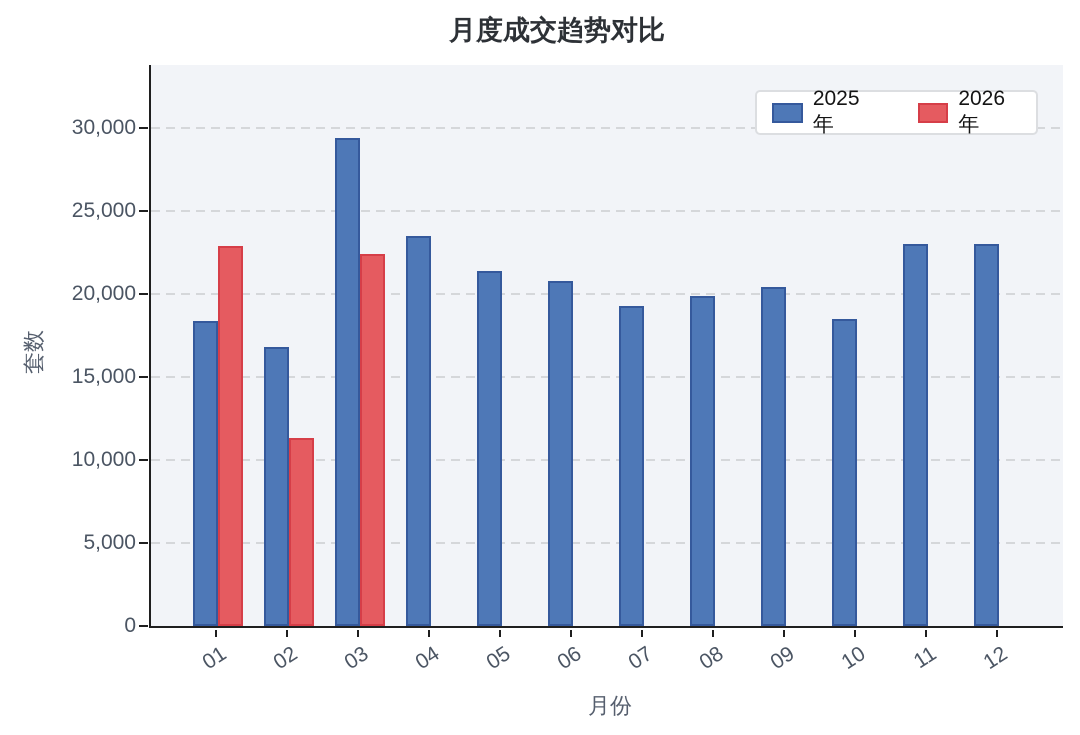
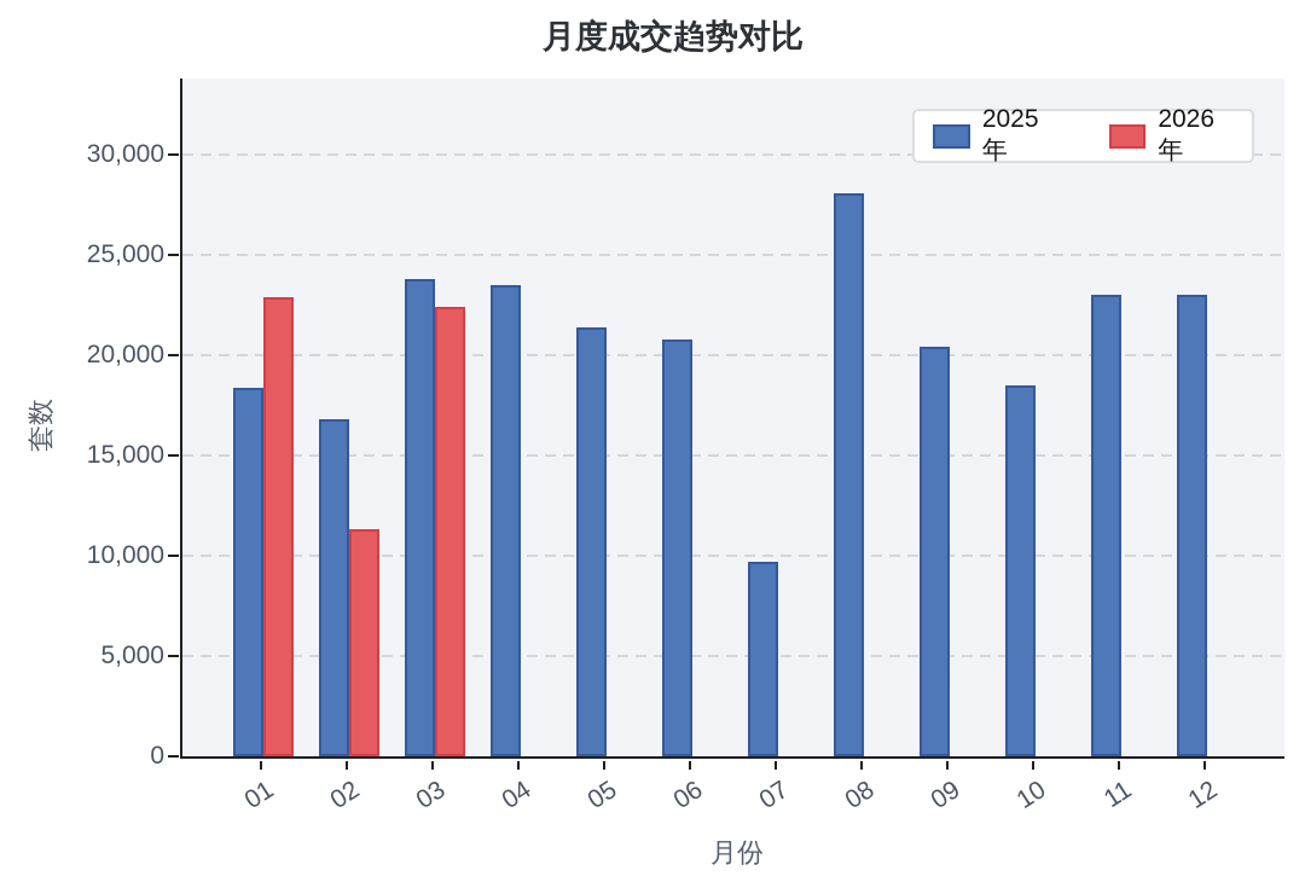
2025年/03: 29400 -> 23800
2025年/07: 19300 -> 9700
2025年/08: 19900 -> 28100
